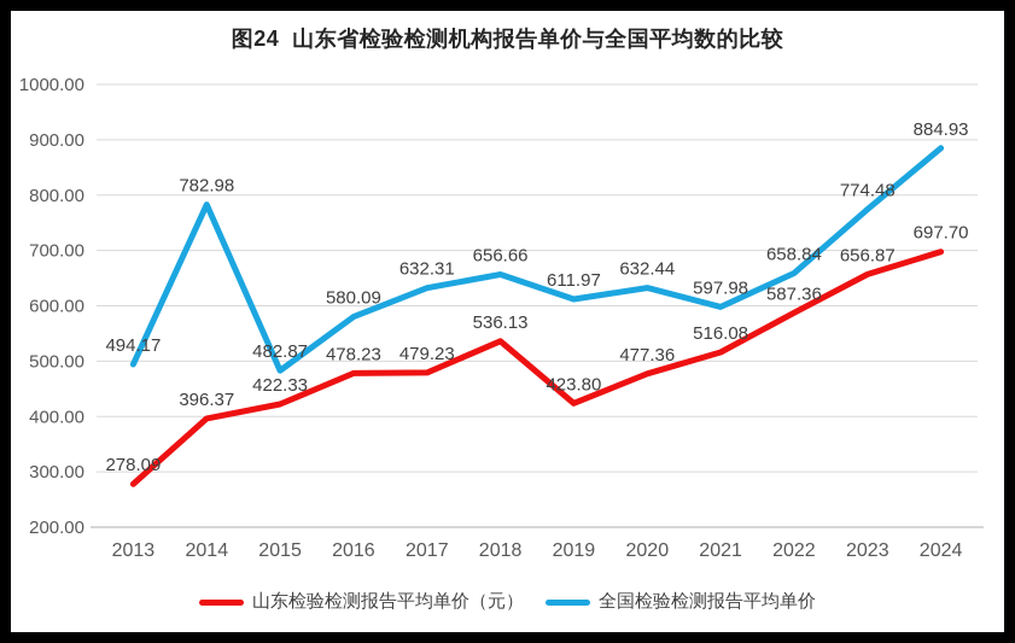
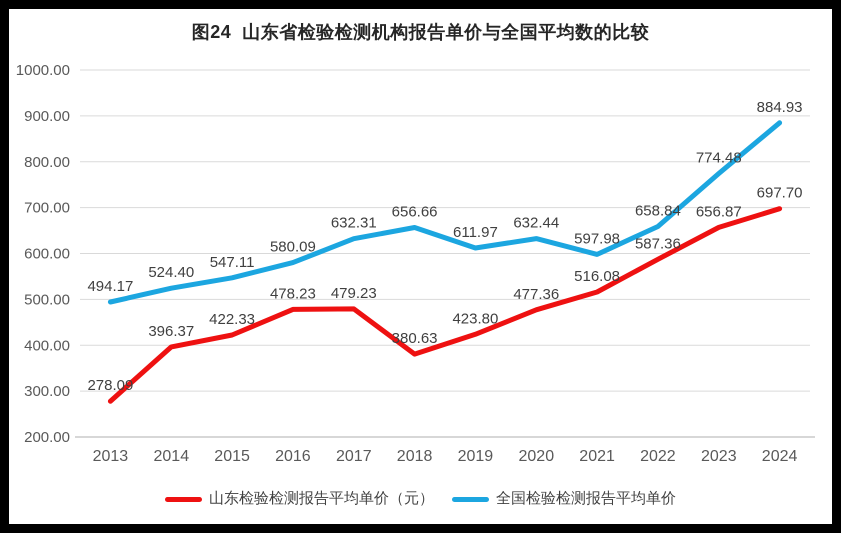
全国检验检测报告平均单价/2014: 782.98 -> 524.40
全国检验检测报告平均单价/2015: 482.87 -> 547.11
山东检验检测报告平均单价（元）/2018: 536.13 -> 380.63
